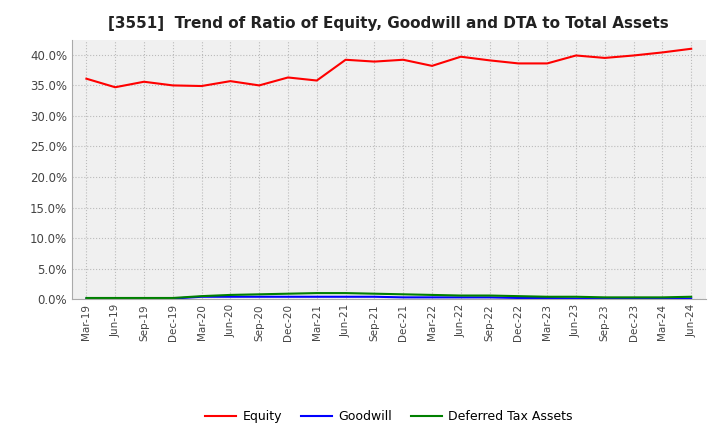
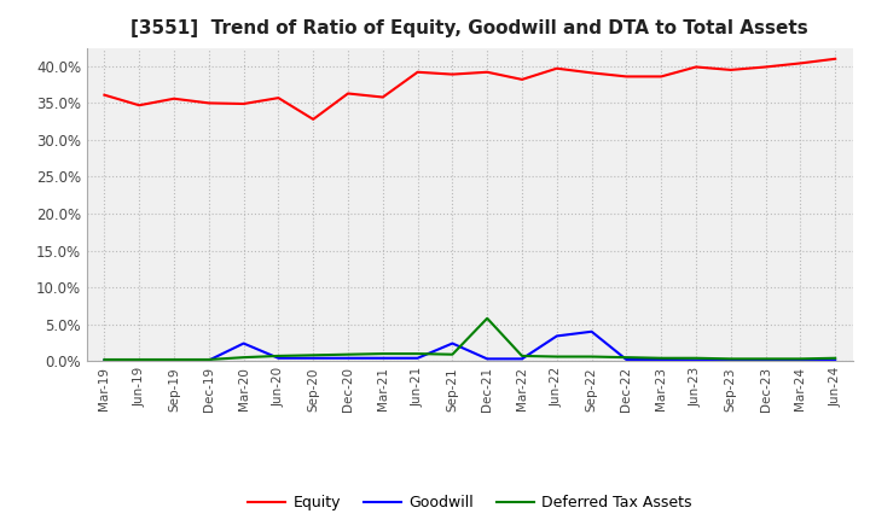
Goodwill/Mar-20: 0.4% -> 2.4%
Equity/Sep-20: 35.0% -> 32.8%
Goodwill/Sep-21: 0.4% -> 2.4%
Deferred Tax Assets/Dec-21: 0.8% -> 5.8%
Goodwill/Jun-22: 0.3% -> 3.4%
Goodwill/Sep-22: 0.3% -> 4.0%
